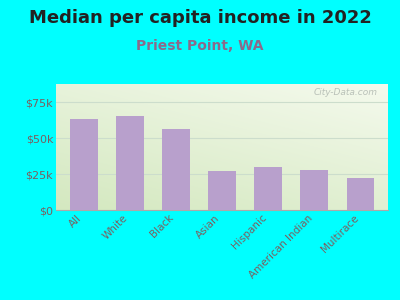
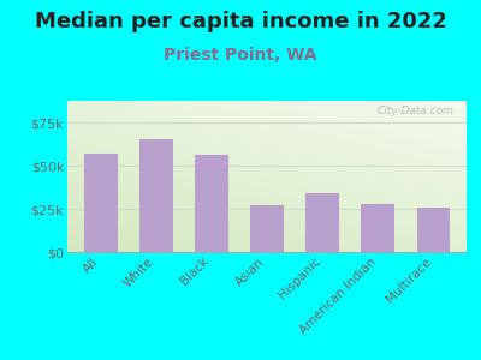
All: $63k -> $57k
Hispanic: $30k -> $34k
Multirace: $22k -> $26k
